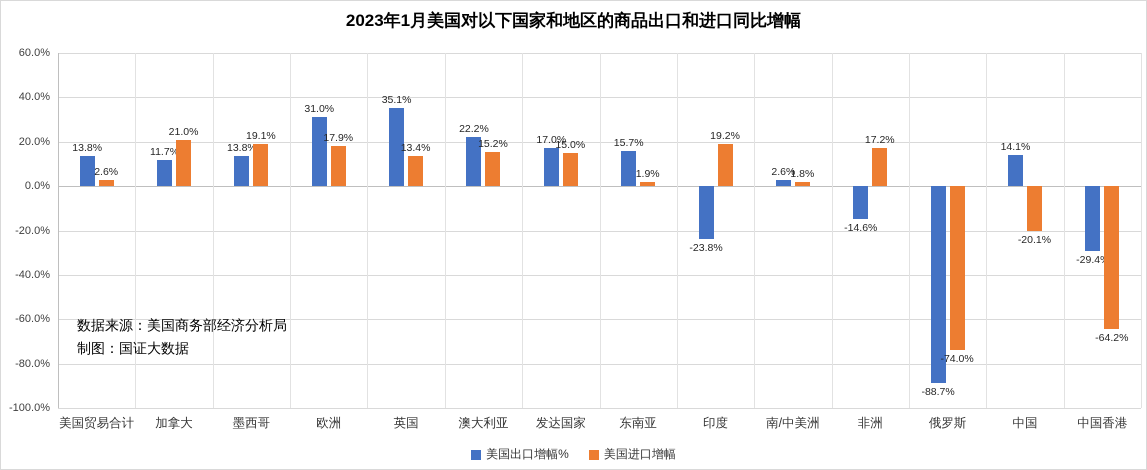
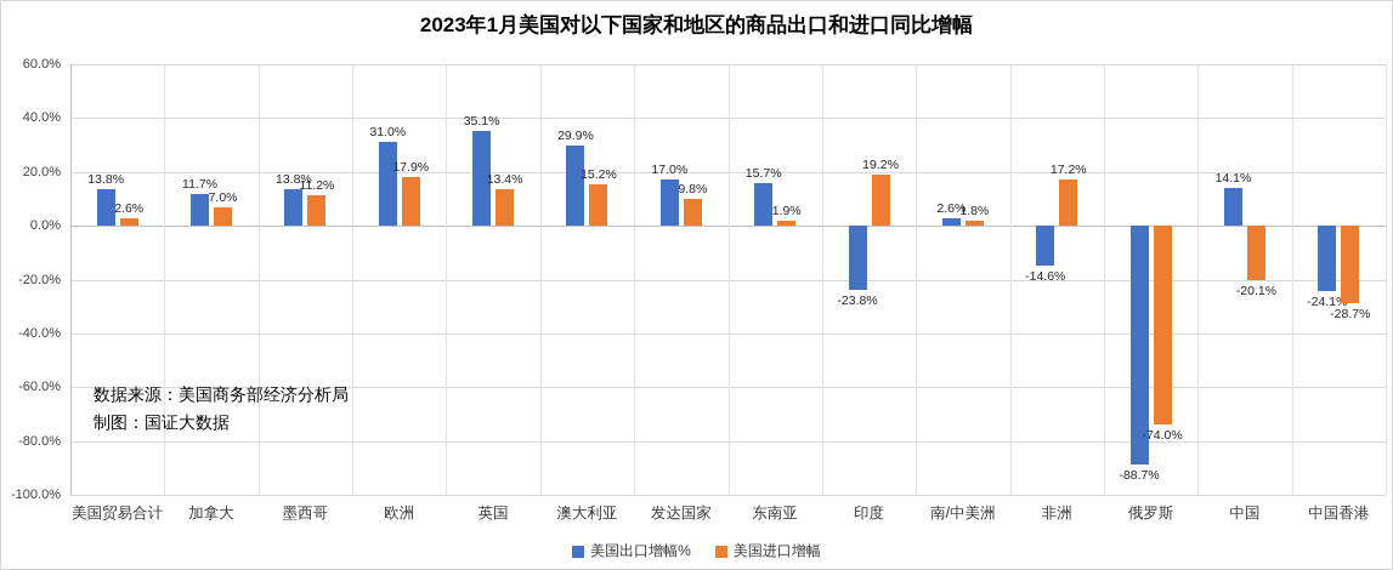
美国进口增幅/加拿大: 21.0% -> 7.0%
美国进口增幅/墨西哥: 19.1% -> 11.2%
美国出口增幅%/澳大利亚: 22.2% -> 29.9%
美国进口增幅/发达国家: 15.0% -> 9.8%
美国出口增幅%/中国香港: -29.4% -> -24.1%
美国进口增幅/中国香港: -64.2% -> -28.7%
